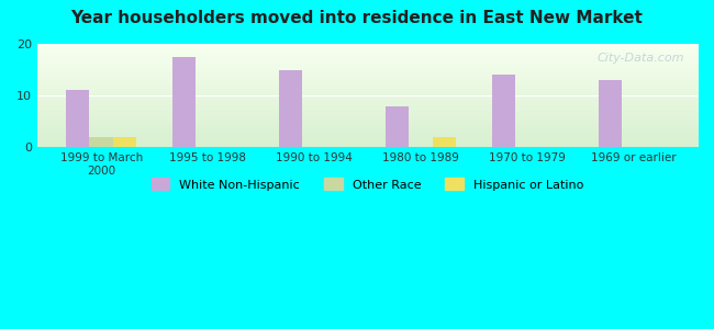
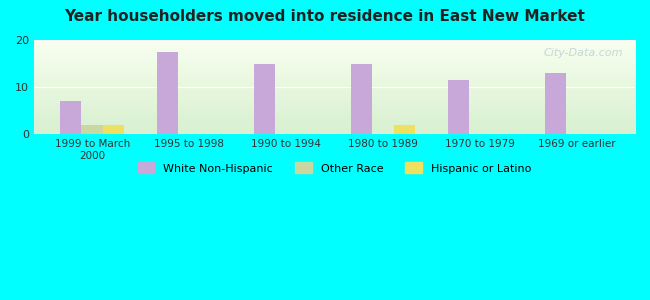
White Non-Hispanic/1999 to March 2000: 11.0 -> 7.0
White Non-Hispanic/1980 to 1989: 8.0 -> 15.0
White Non-Hispanic/1970 to 1979: 14.0 -> 11.5
